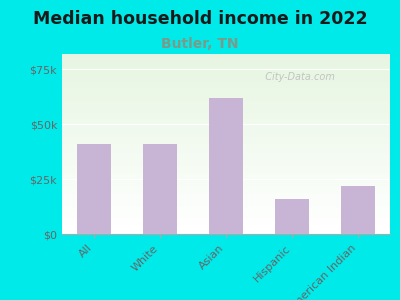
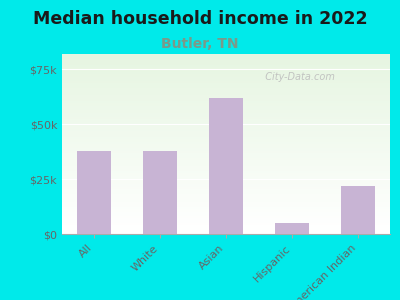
All: $41k -> $38k
White: $41k -> $38k
Hispanic: $16k -> $5k
